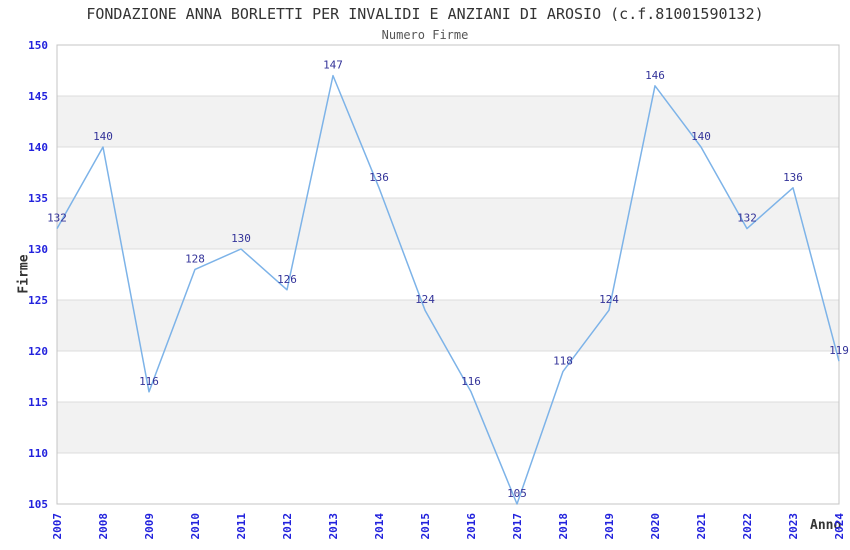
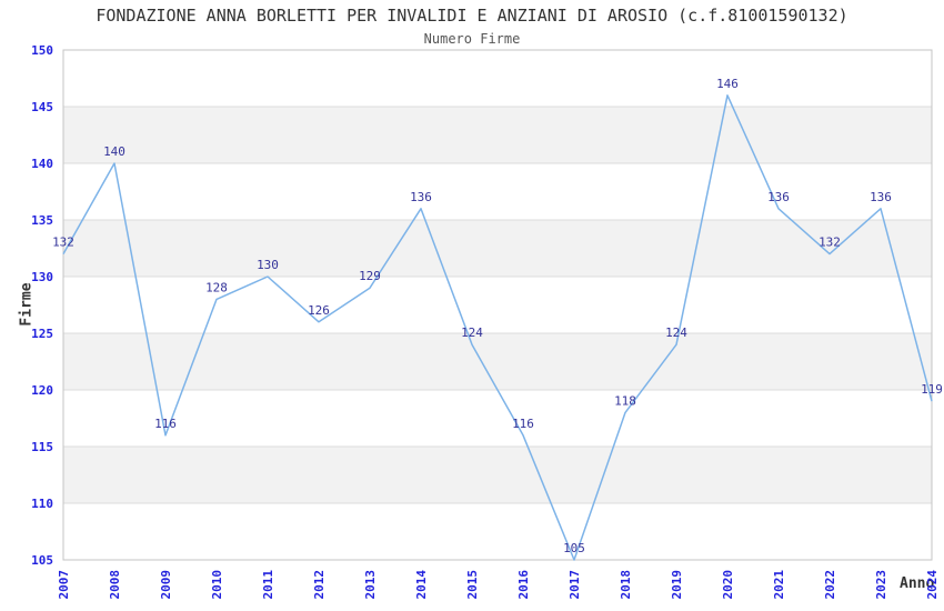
2013: 147 -> 129
2021: 140 -> 136
